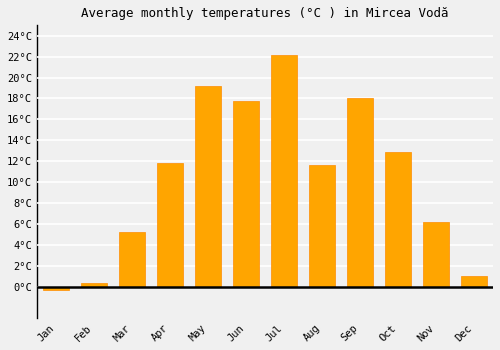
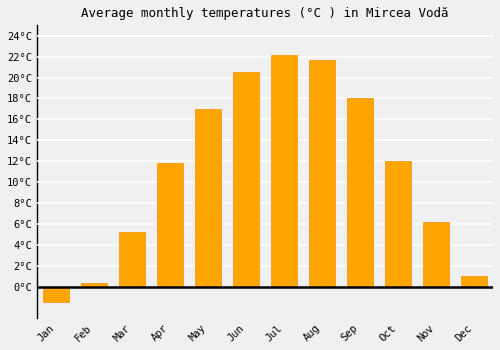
Jan: -0.3°C -> -1.5°C
May: 19.2°C -> 17.0°C
Jun: 17.8°C -> 20.5°C
Aug: 11.6°C -> 21.7°C
Oct: 12.9°C -> 12.0°C
